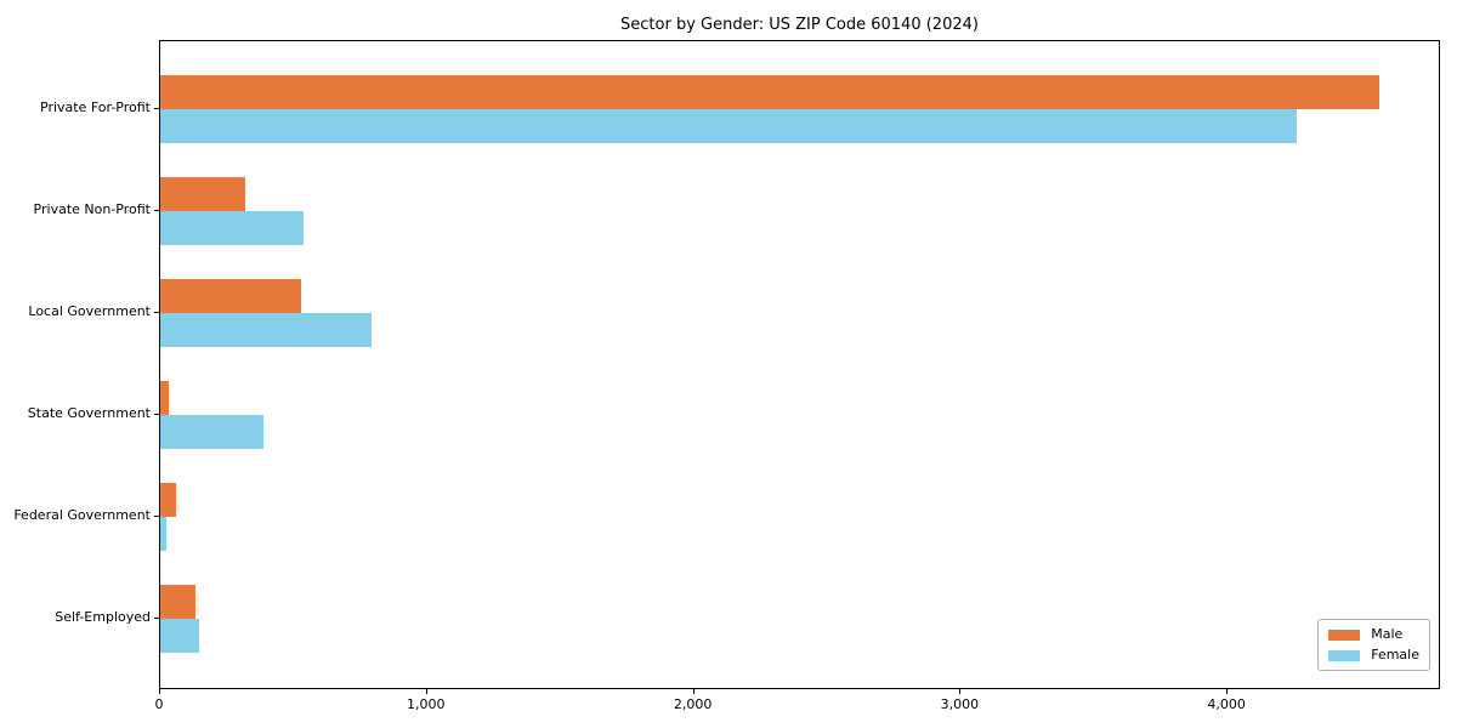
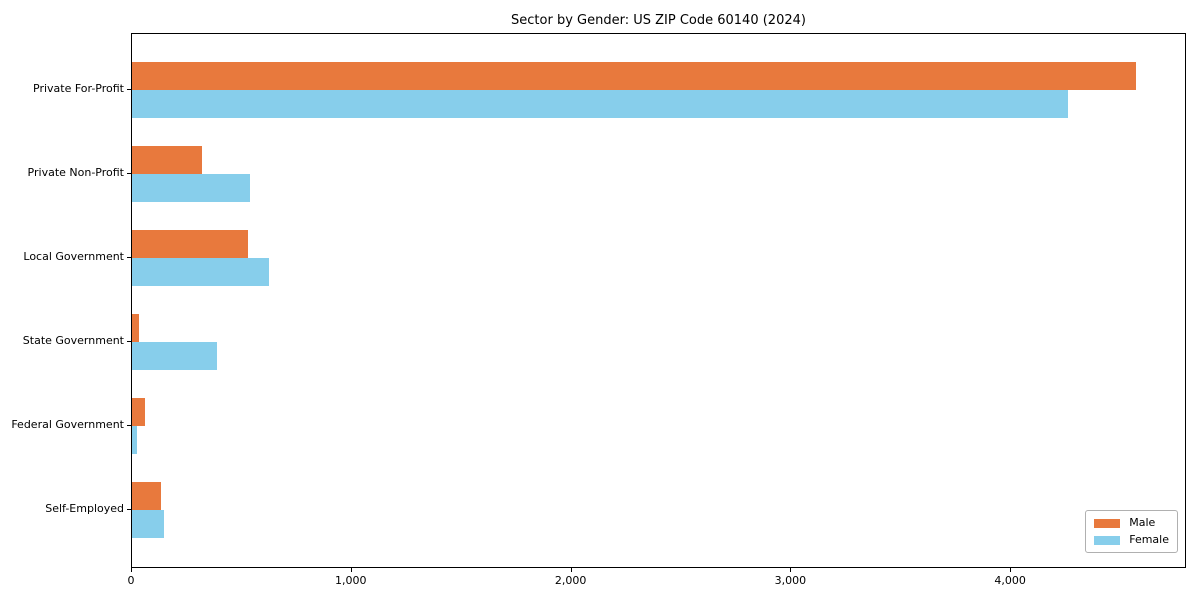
Female/Local Government: 790 -> 620
